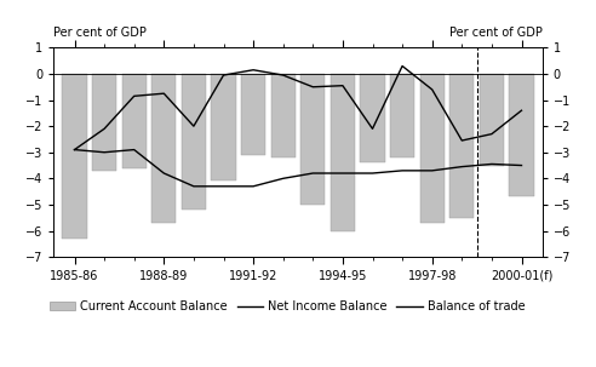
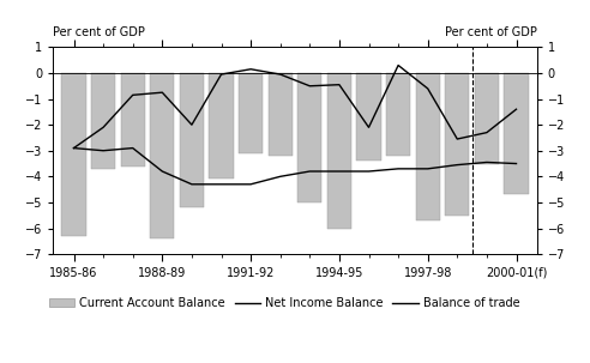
Current Account Balance/1988-89: -5.7 -> -6.4
